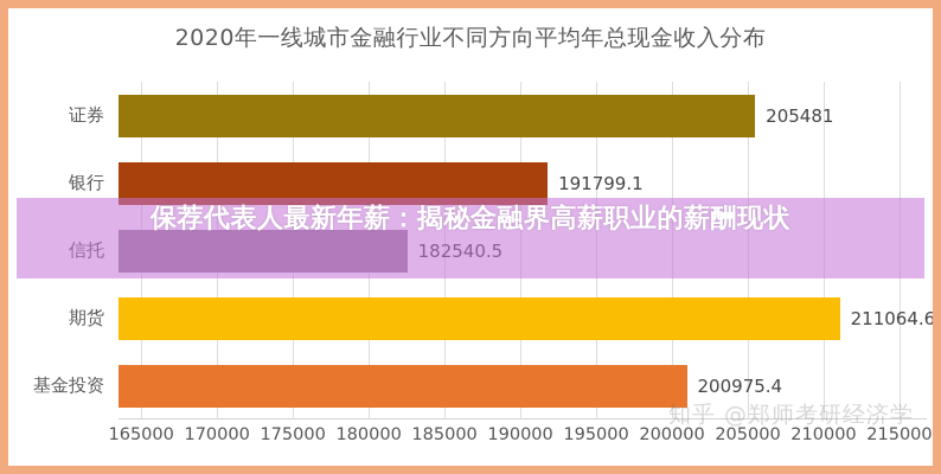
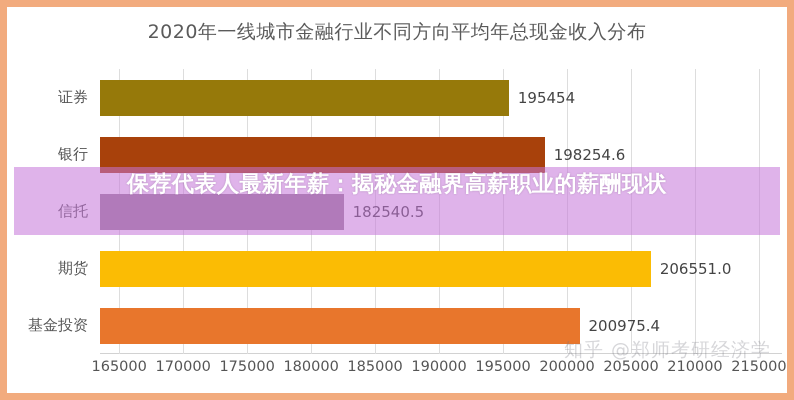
证券: 205481 -> 195454
银行: 191799.1 -> 198254.6
期货: 211064.6 -> 206551.0
